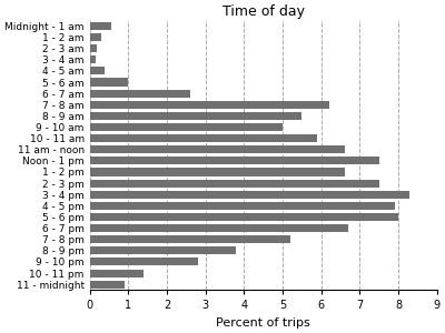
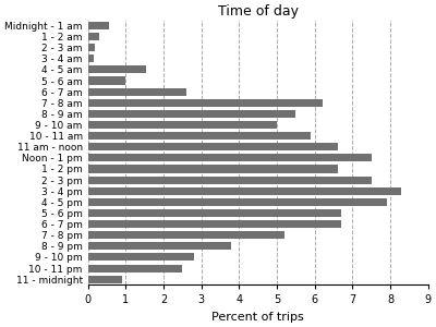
4 - 5 am: 0.40 -> 1.55
5 - 6 pm: 8.00 -> 6.70
10 - 11 pm: 1.40 -> 2.50
